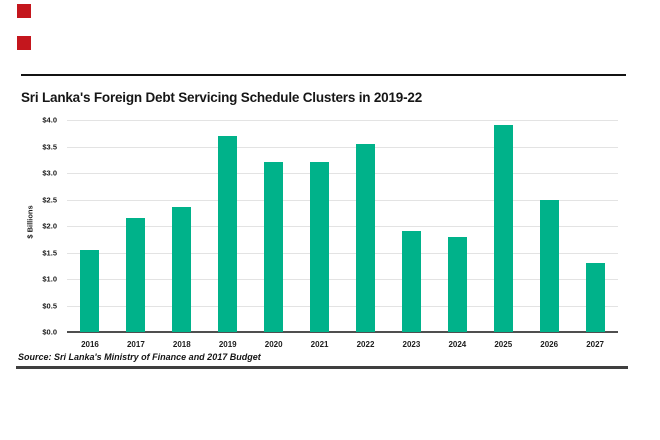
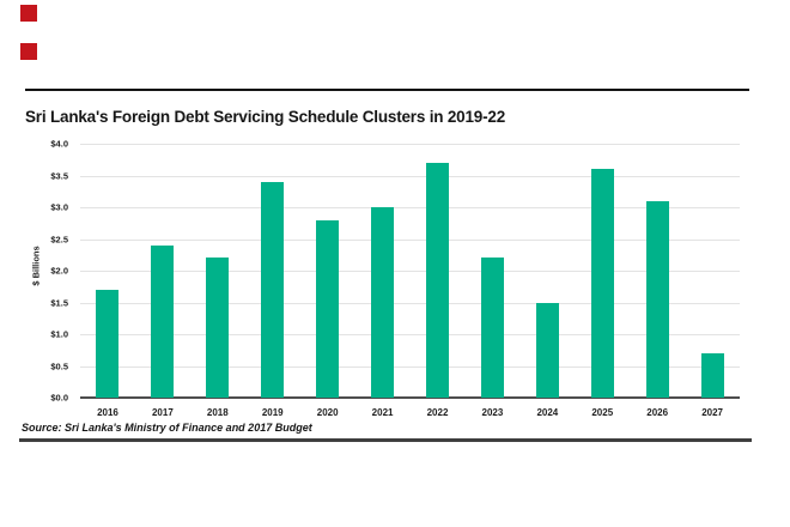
2016: $1.6 -> $1.7
2017: $2.1 -> $2.4
2018: $2.4 -> $2.2
2019: $3.7 -> $3.4
2020: $3.2 -> $2.8
2021: $3.2 -> $3.0
2022: $3.5 -> $3.7
2023: $1.9 -> $2.2
2024: $1.8 -> $1.5
2025: $3.9 -> $3.6
2026: $2.5 -> $3.1
2027: $1.3 -> $0.7
